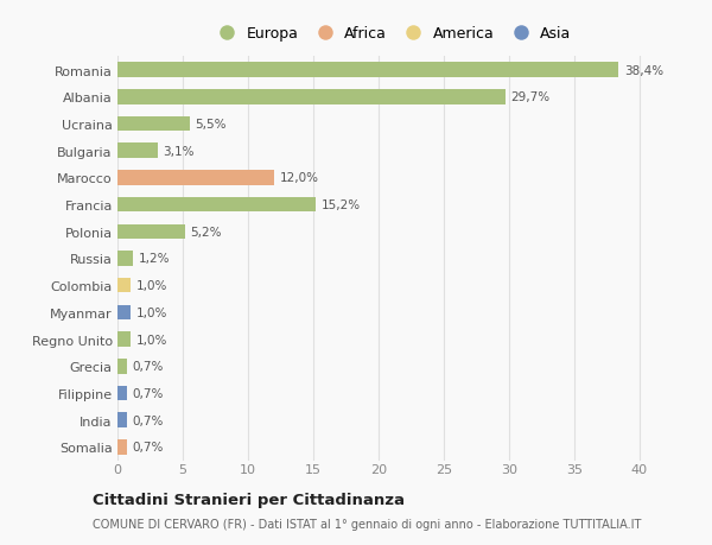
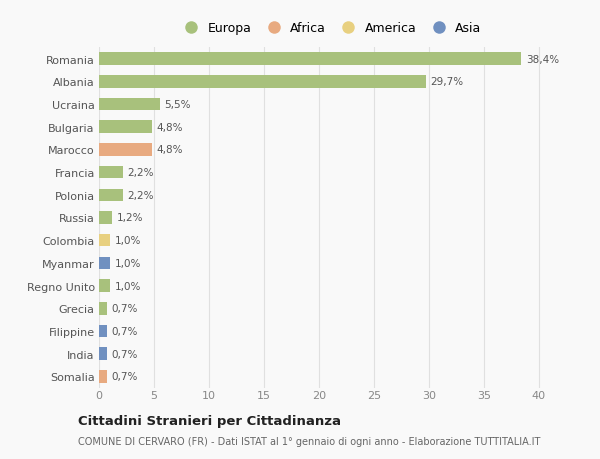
Bulgaria: 3,1% -> 4,8%
Marocco: 12,0% -> 4,8%
Francia: 15,2% -> 2,2%
Polonia: 5,2% -> 2,2%
